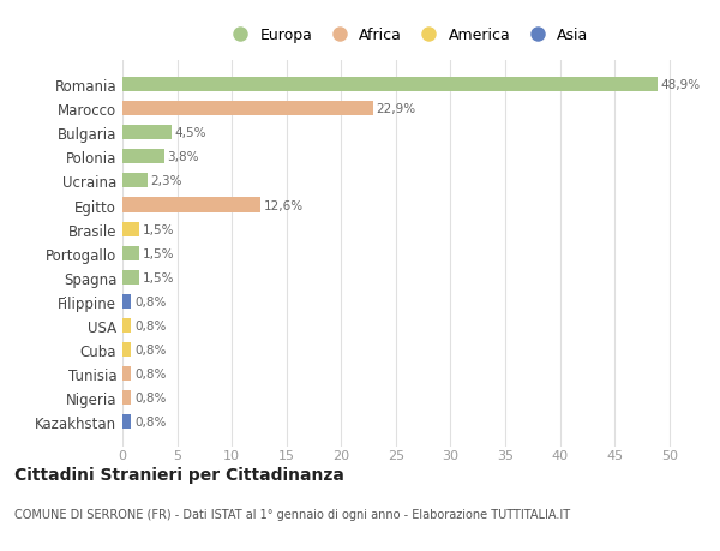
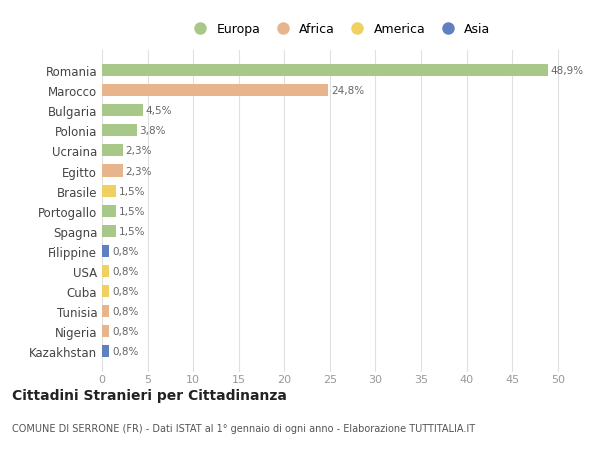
Marocco: 22,9% -> 24,8%
Egitto: 12,6% -> 2,3%
